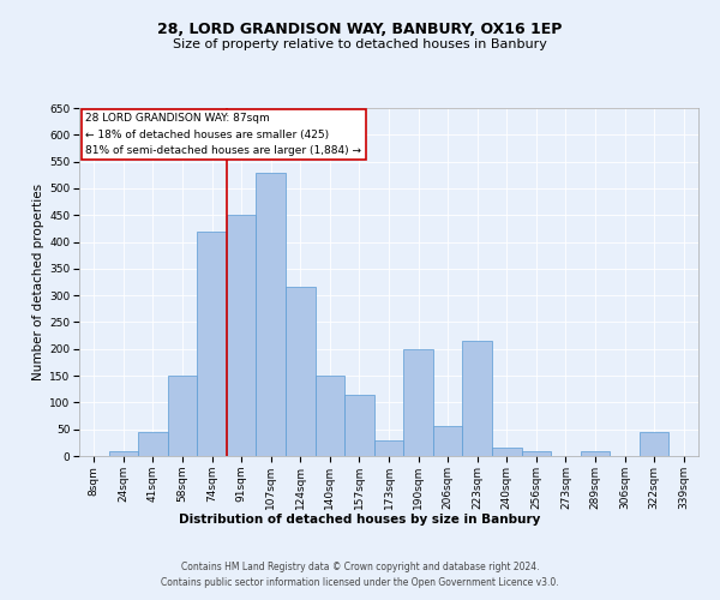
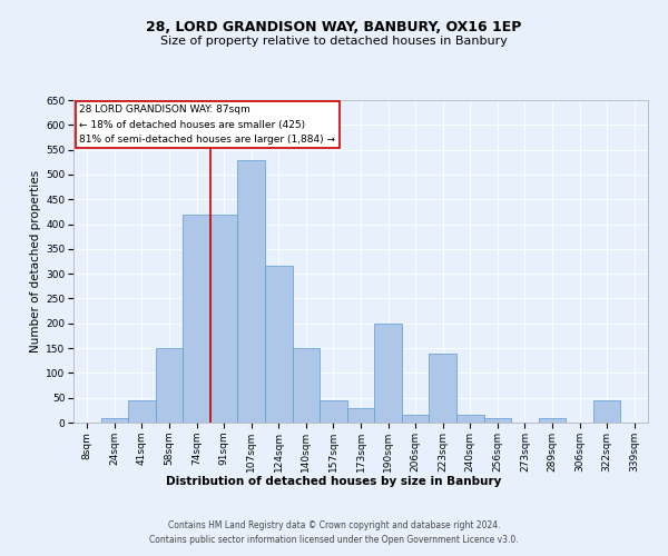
91sqm: 450 -> 420
157sqm: 115 -> 45
206sqm: 55 -> 15
223sqm: 215 -> 140
